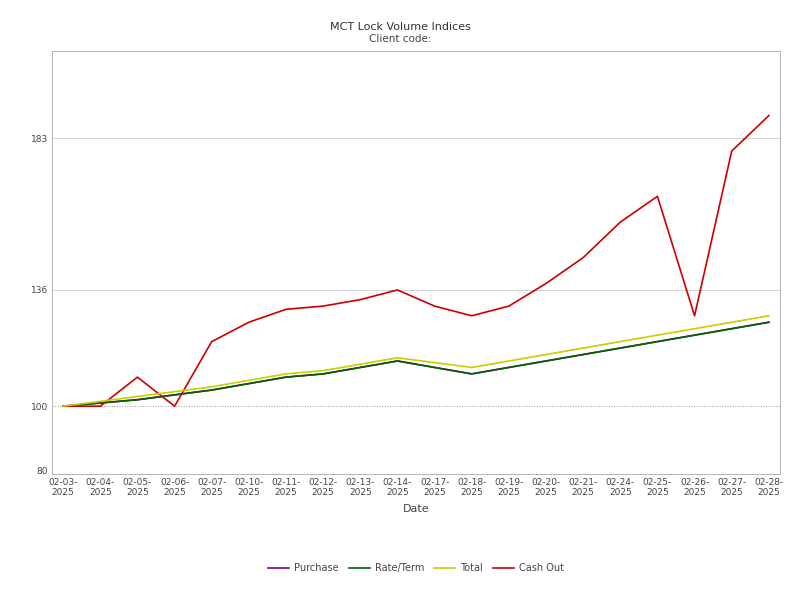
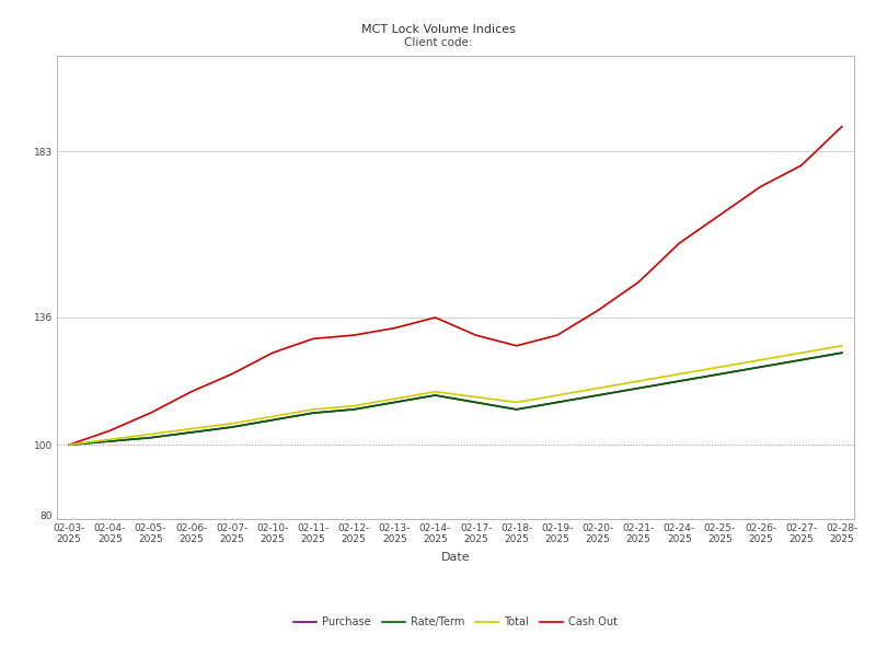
Cash Out/02-04- 2025: 100 -> 104
Cash Out/02-06- 2025: 100 -> 115
Cash Out/02-26- 2025: 128 -> 173
